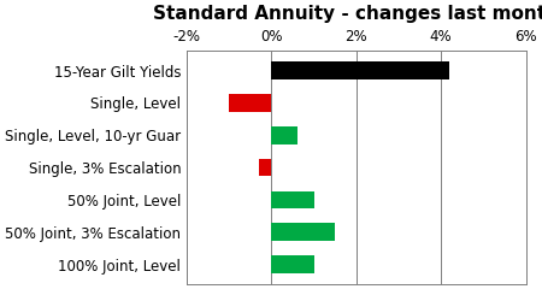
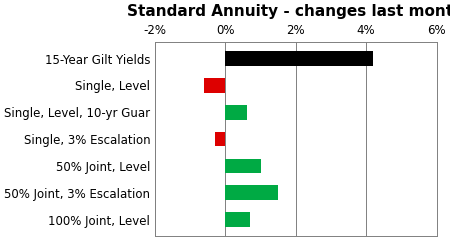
Single, Level: -1.0% -> -0.6%
100% Joint, Level: 1.0% -> 0.7%
